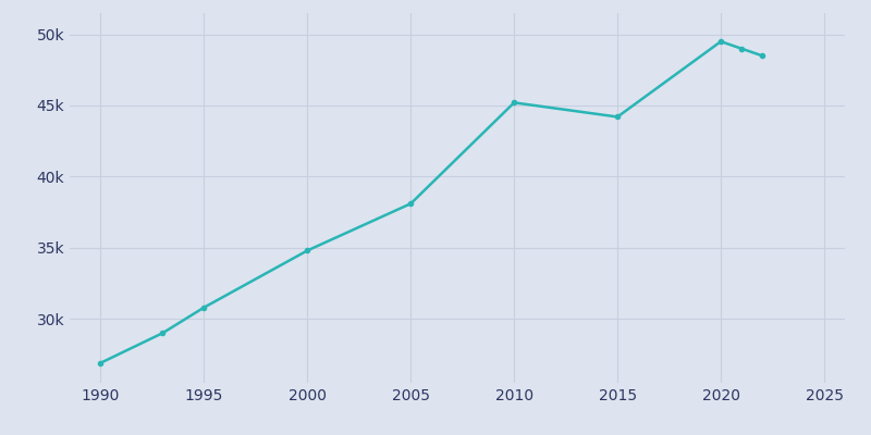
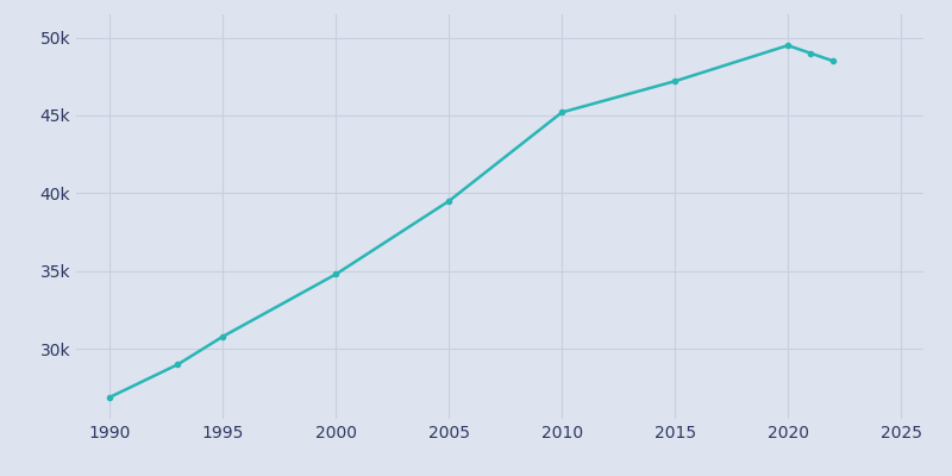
2005: 38.1k -> 39.5k
2015: 44.2k -> 47.2k
